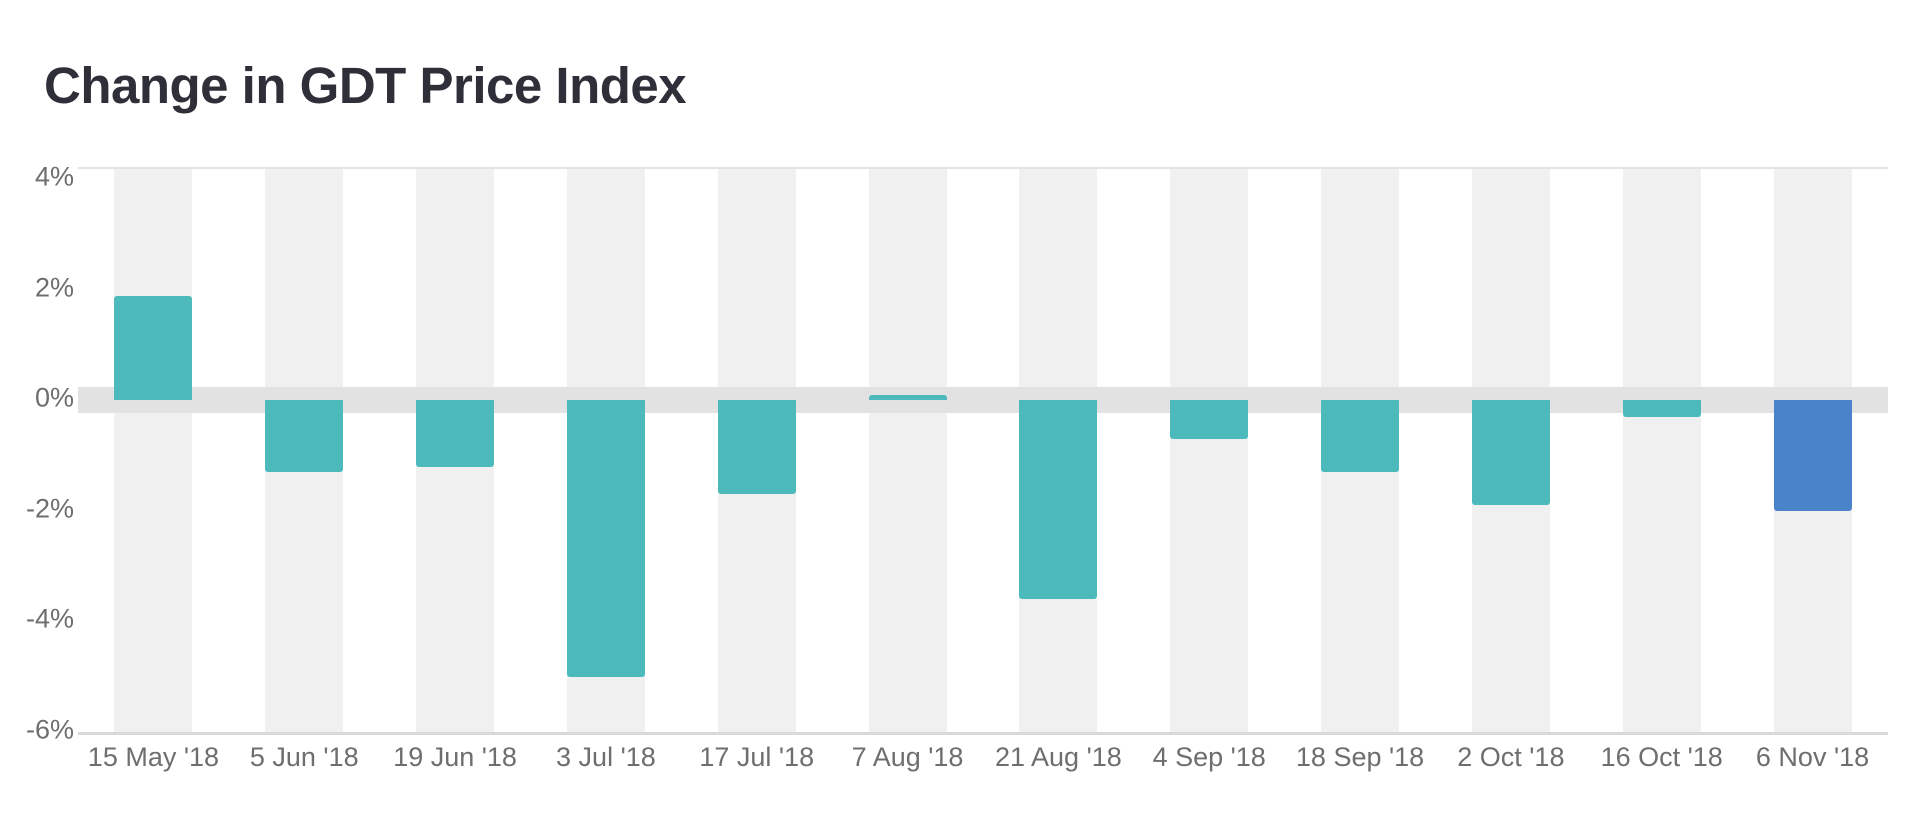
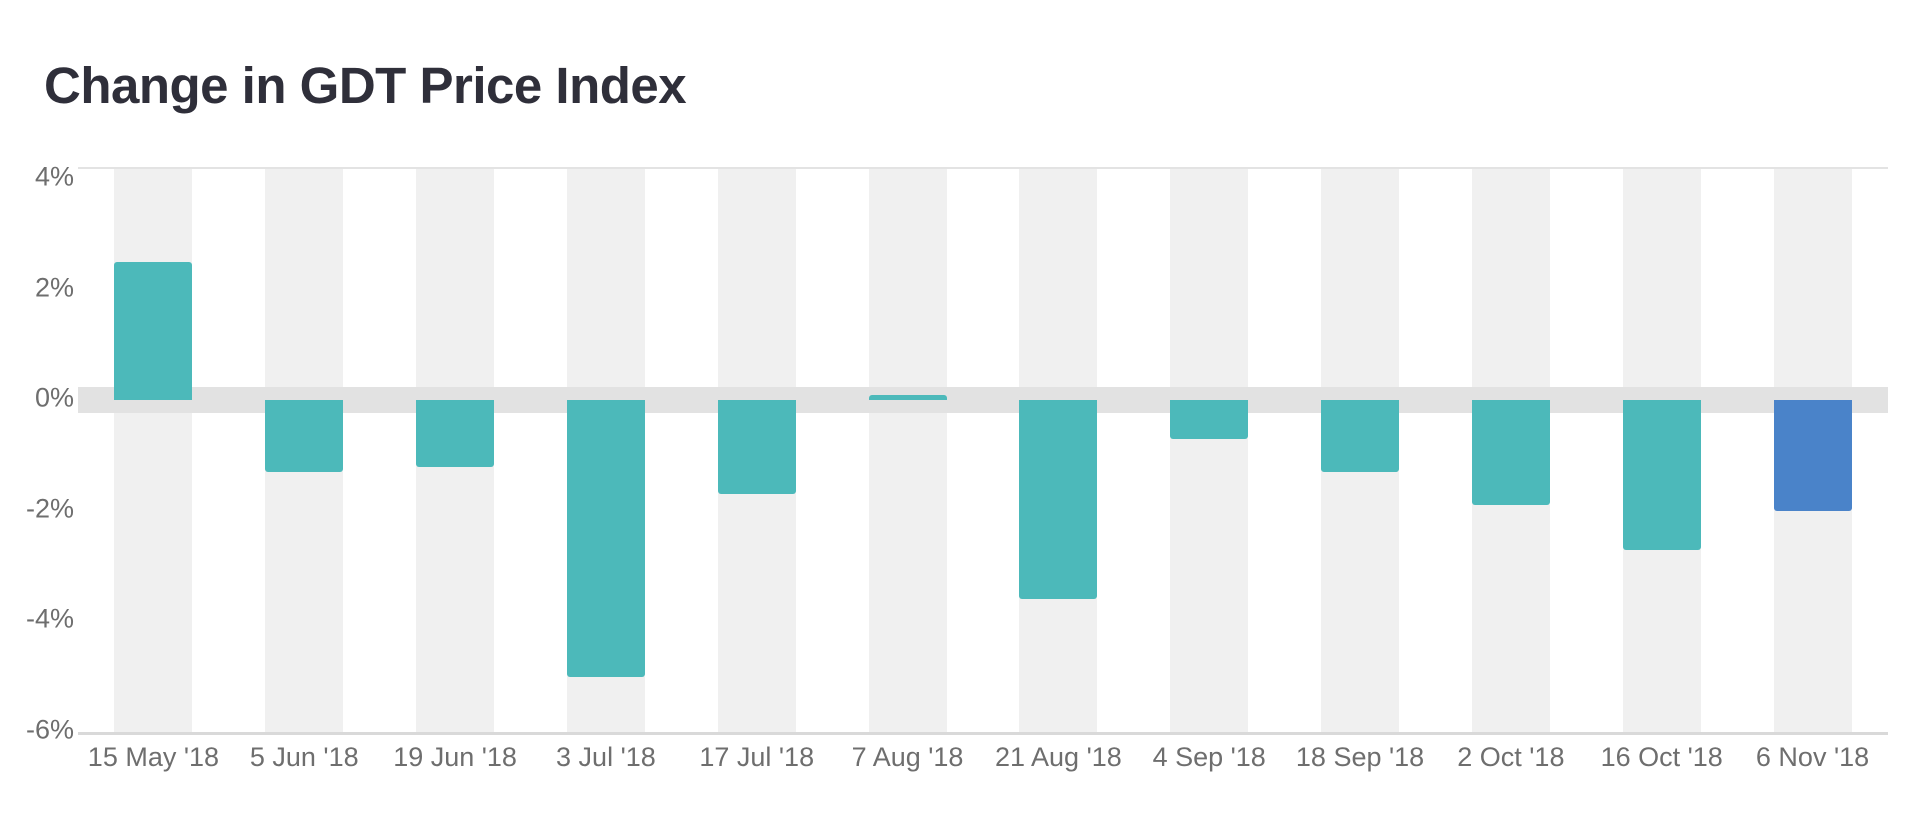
15 May '18: 1.9% -> 2.5%
16 Oct '18: -0.3% -> -2.7%
